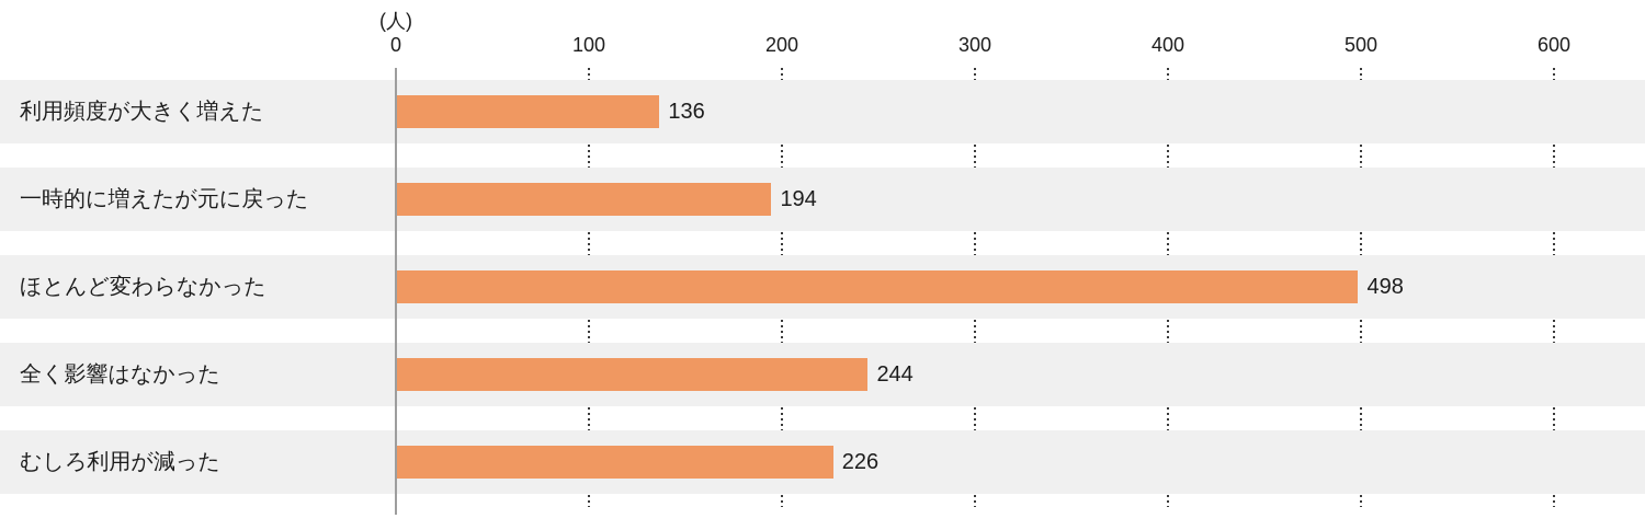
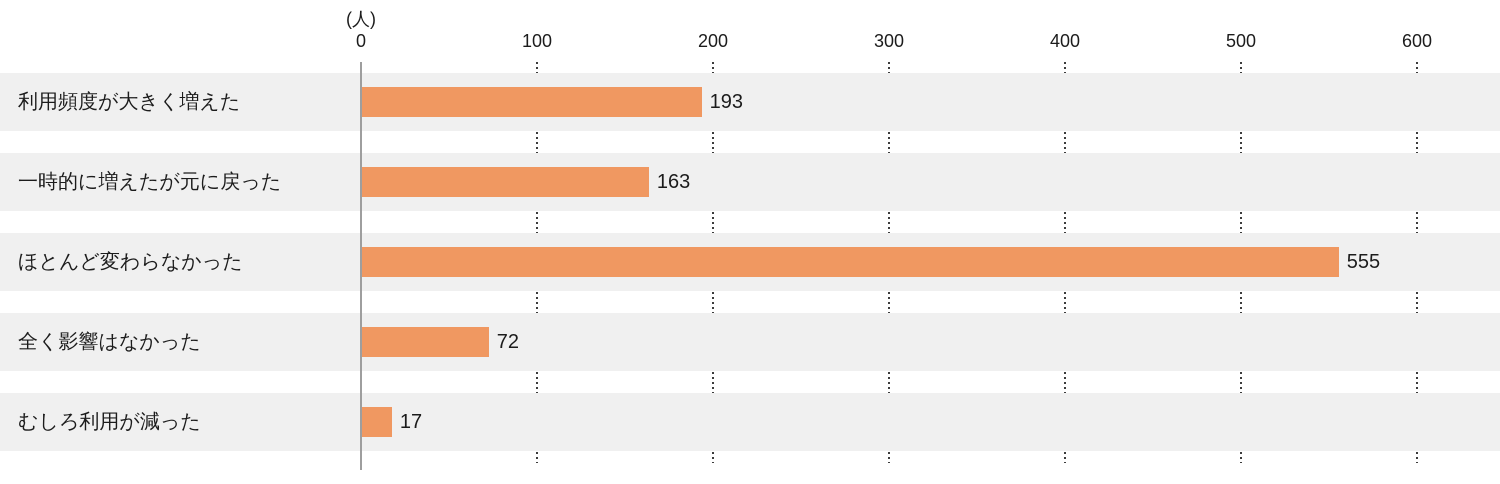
利用頻度が大きく増えた: 136 -> 193
一時的に増えたが元に戻った: 194 -> 163
ほとんど変わらなかった: 498 -> 555
全く影響はなかった: 244 -> 72
むしろ利用が減った: 226 -> 17
